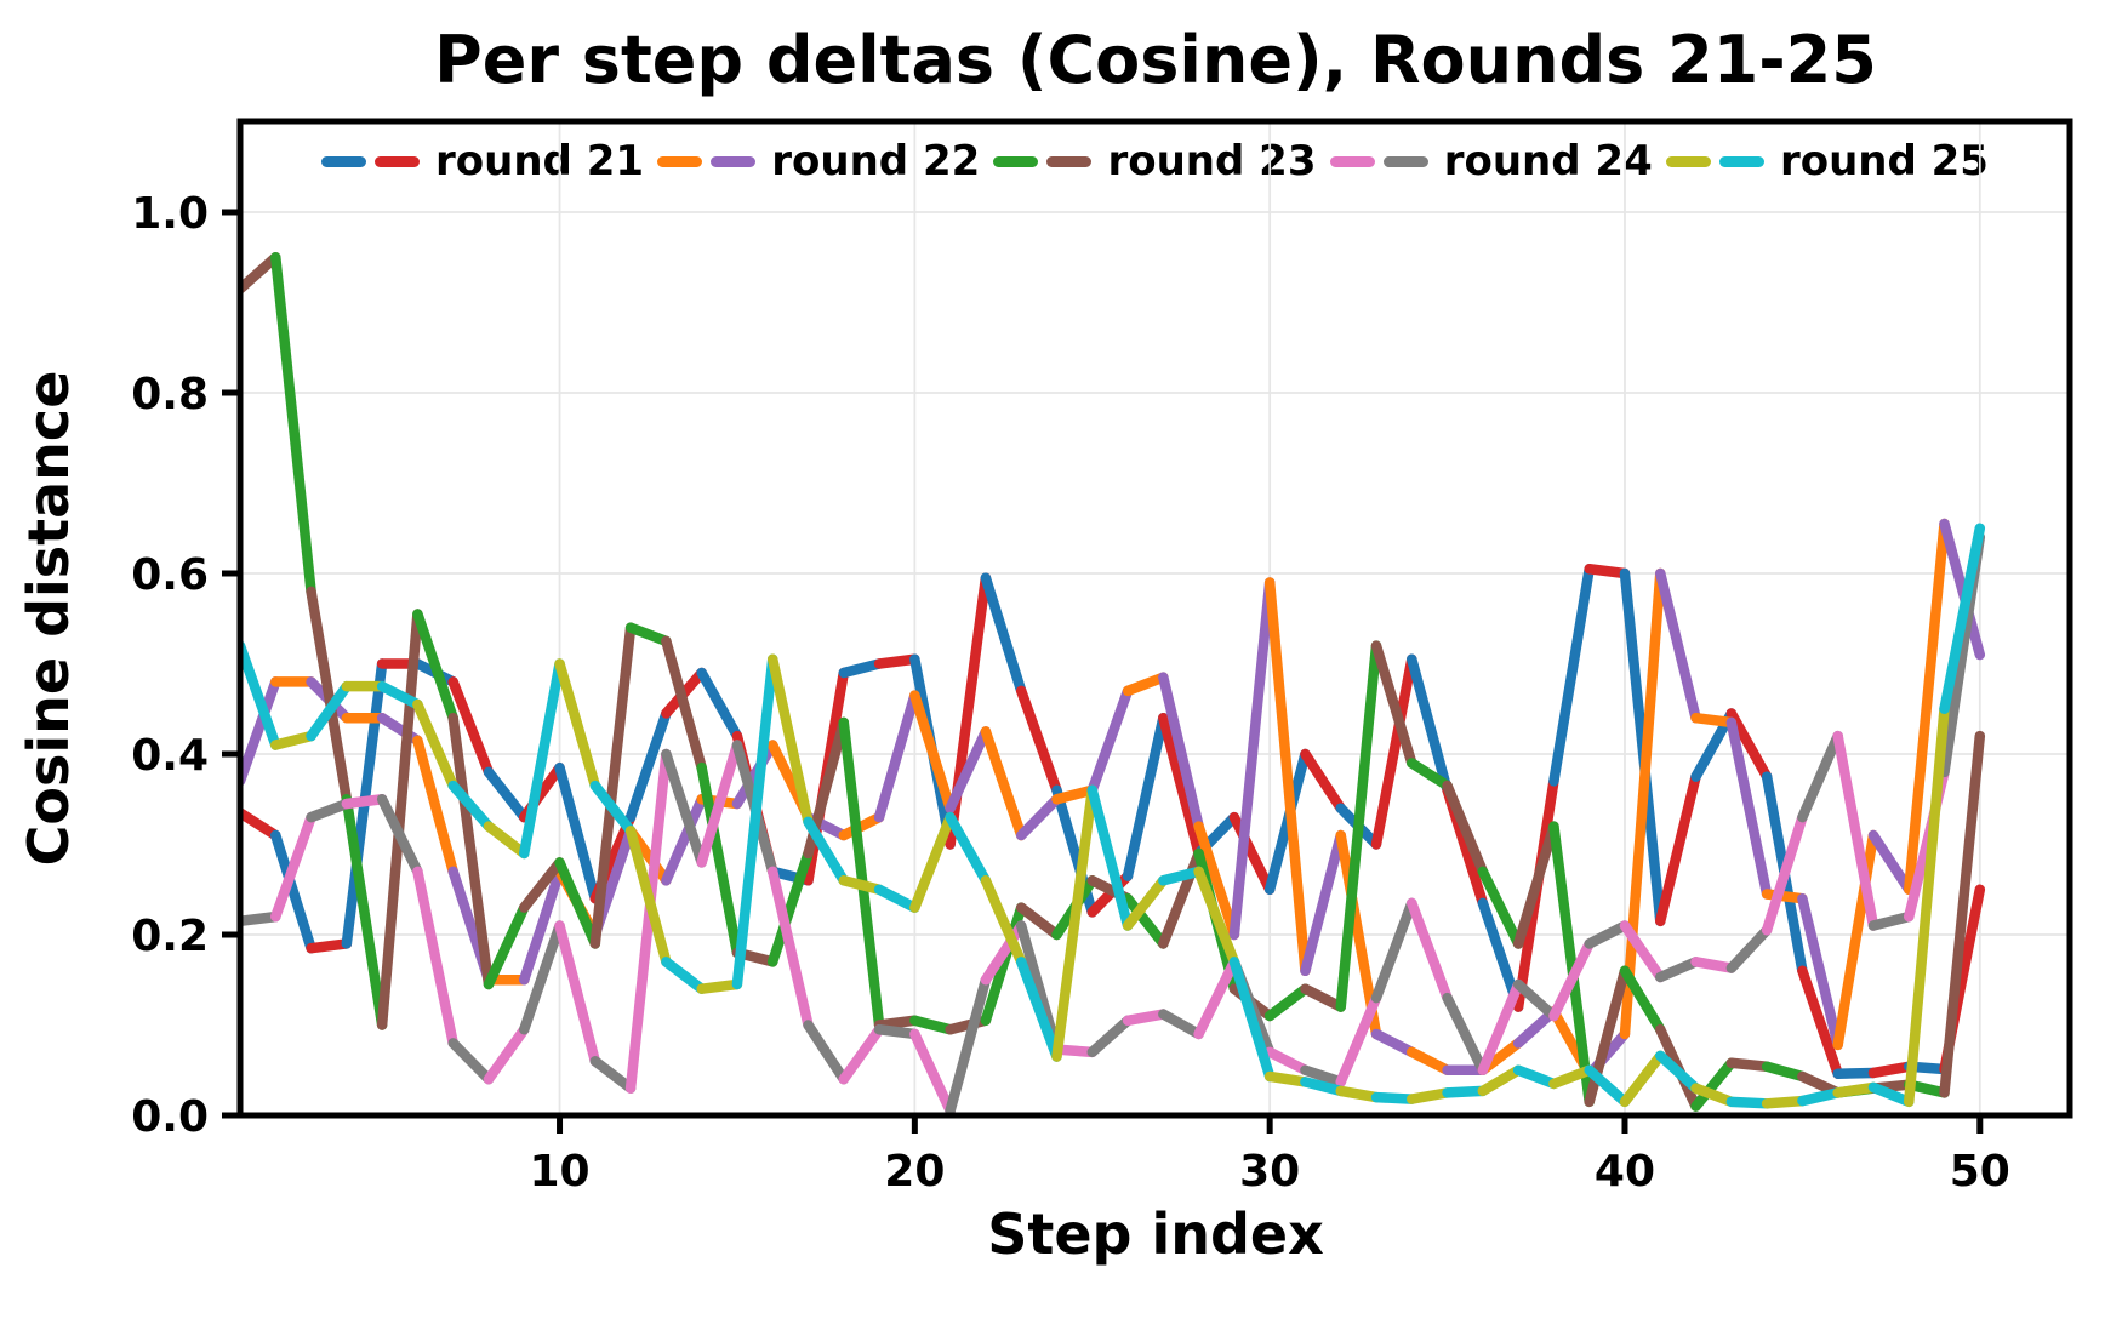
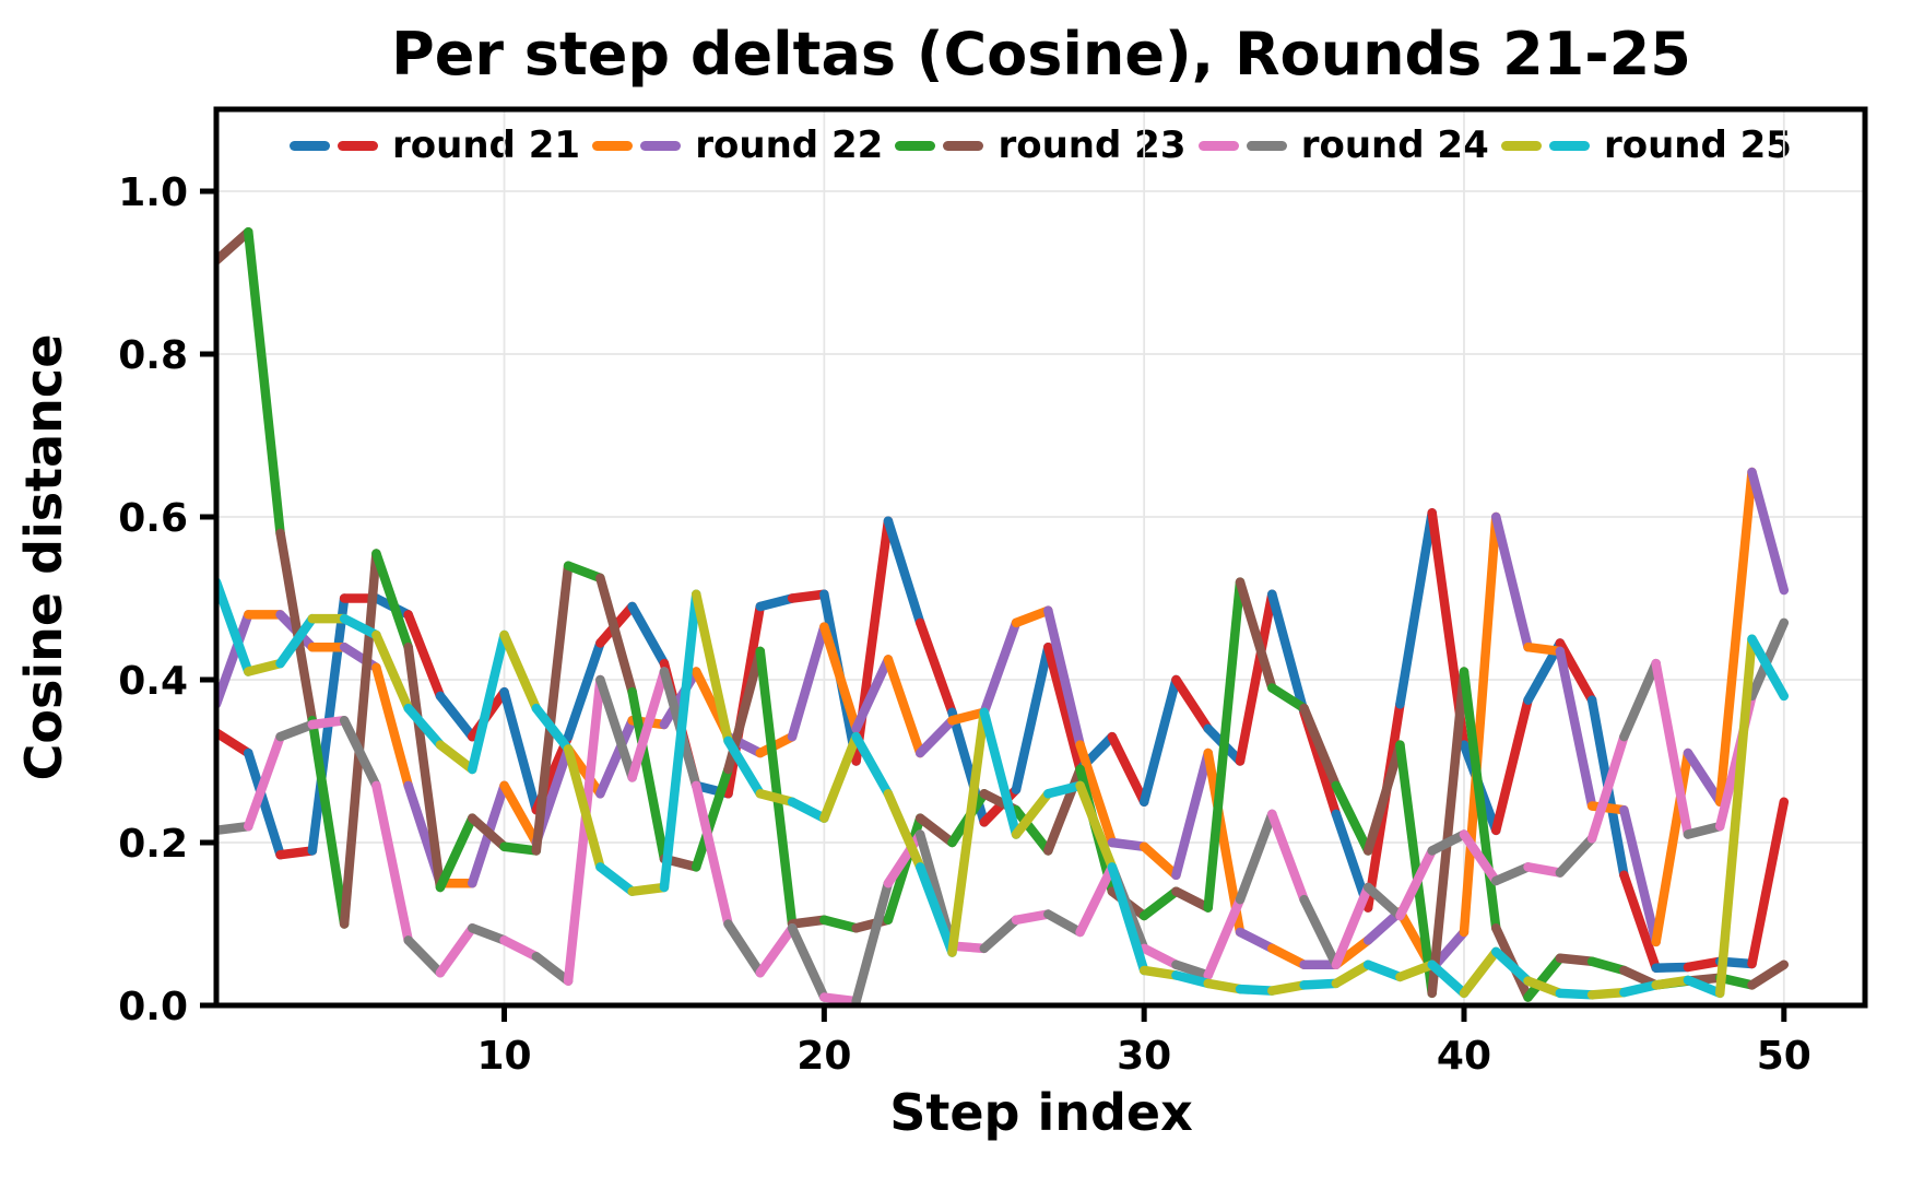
round 23/10: 0.28 -> 0.20
round 24/10: 0.21 -> 0.08
round 25/10: 0.50 -> 0.46
round 24/20: 0.09 -> 0.01
round 22/30: 0.59 -> 0.20
round 21/40: 0.60 -> 0.32
round 23/40: 0.16 -> 0.41
round 23/50: 0.42 -> 0.05
round 24/50: 0.64 -> 0.47
round 25/50: 0.65 -> 0.38
